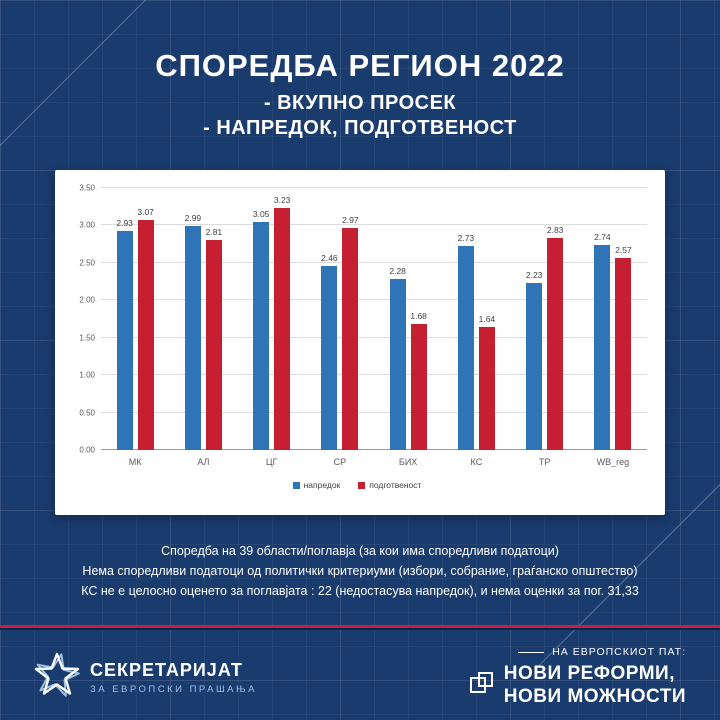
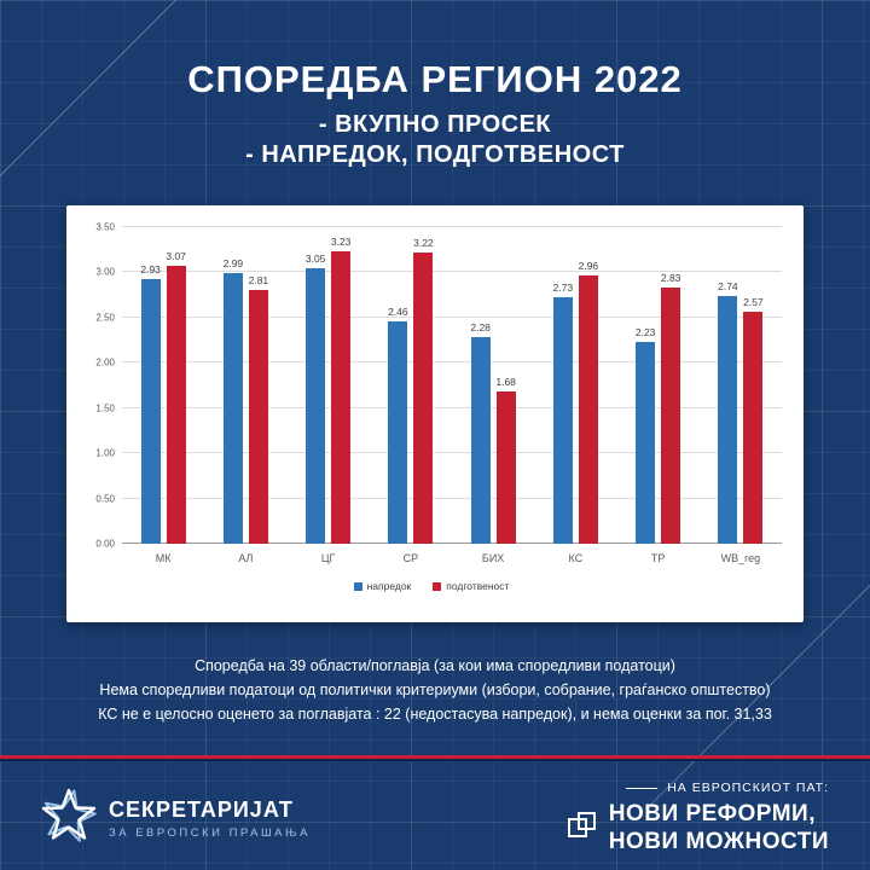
подготвеност/СР: 2.97 -> 3.22
подготвеност/КС: 1.64 -> 2.96
